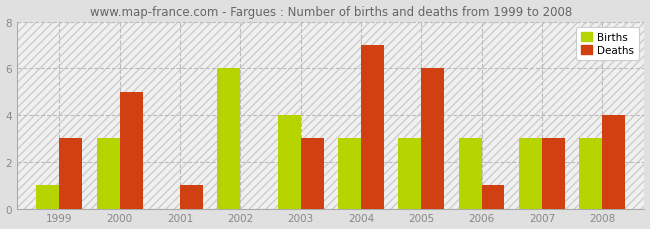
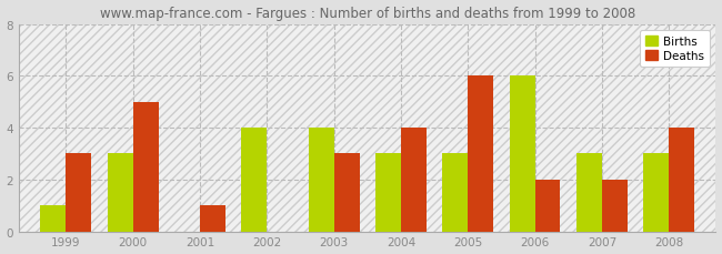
Births/2002: 6 -> 4
Deaths/2004: 7 -> 4
Births/2006: 3 -> 6
Deaths/2006: 1 -> 2
Deaths/2007: 3 -> 2
